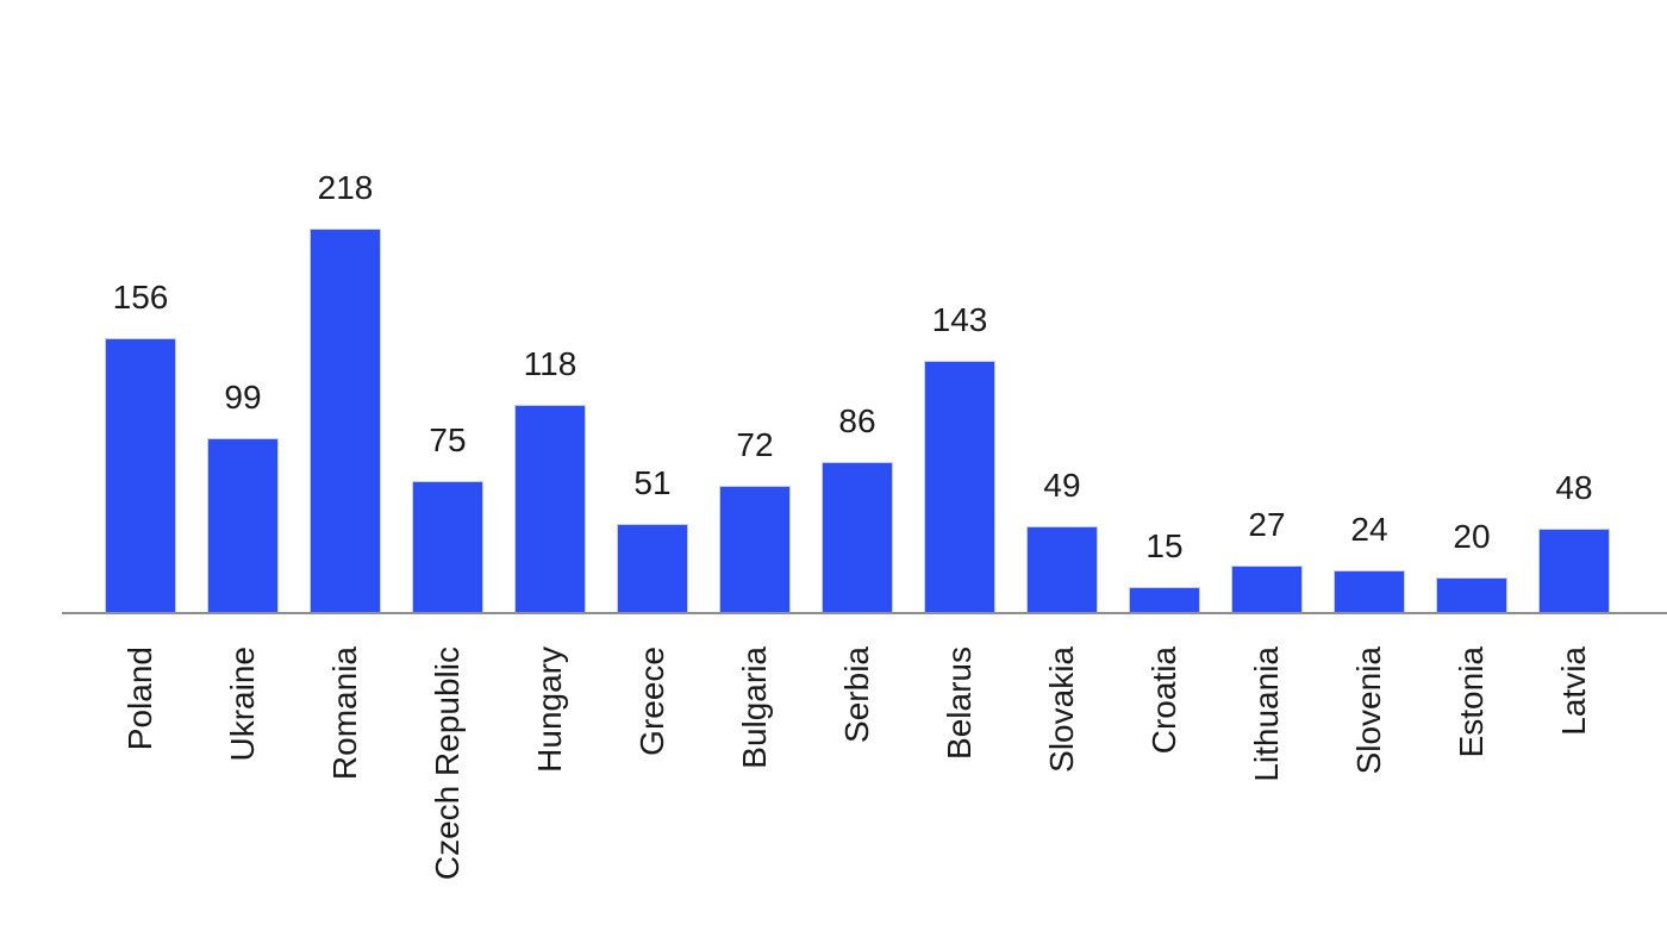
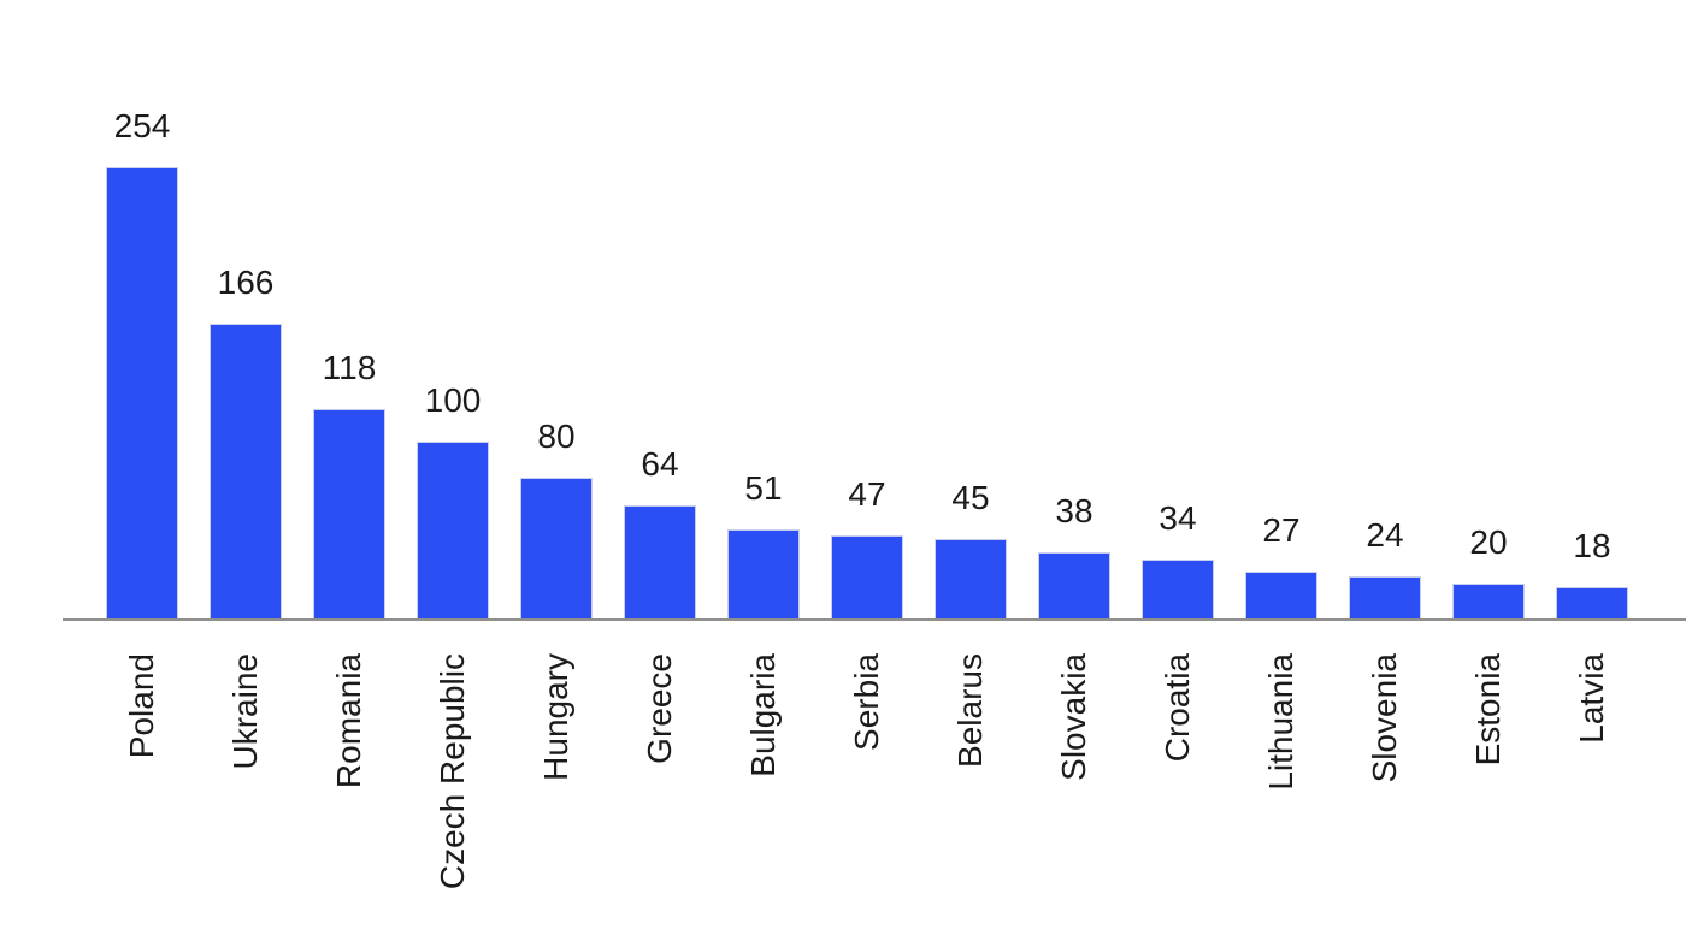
Poland: 156 -> 254
Ukraine: 99 -> 166
Romania: 218 -> 118
Czech Republic: 75 -> 100
Hungary: 118 -> 80
Greece: 51 -> 64
Bulgaria: 72 -> 51
Serbia: 86 -> 47
Belarus: 143 -> 45
Slovakia: 49 -> 38
Croatia: 15 -> 34
Latvia: 48 -> 18
